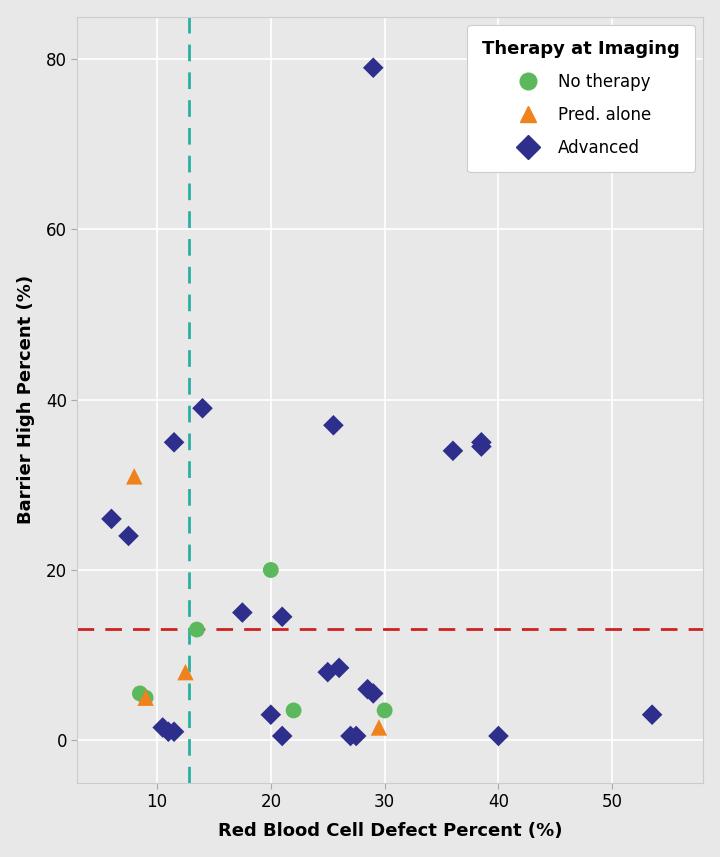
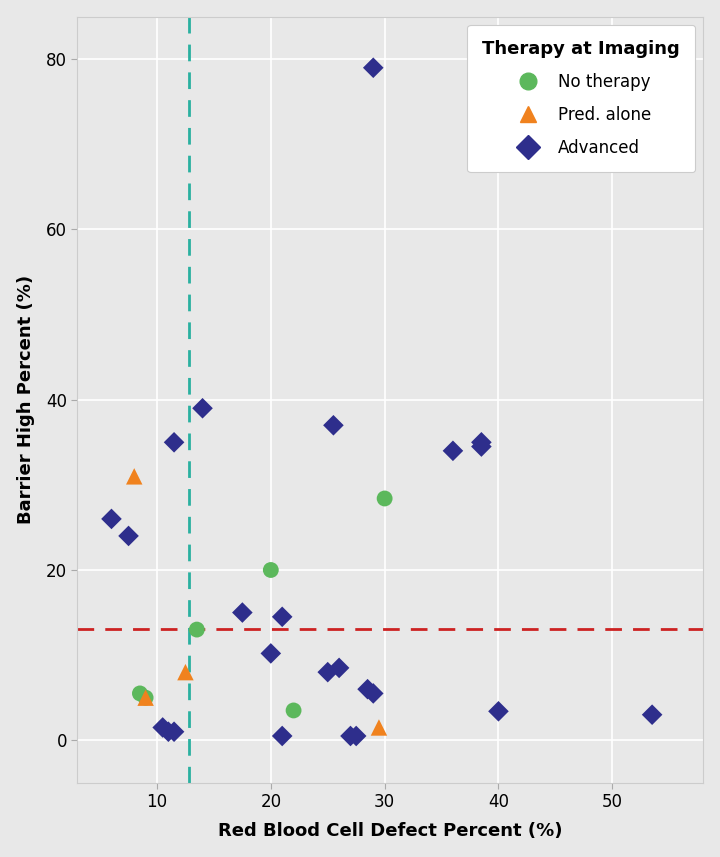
Advanced/20: 3.0 -> 10.2
No therapy/30: 3.5 -> 28.4
Advanced/40: 0.5 -> 3.4
